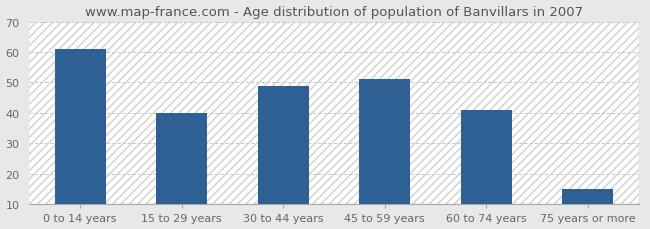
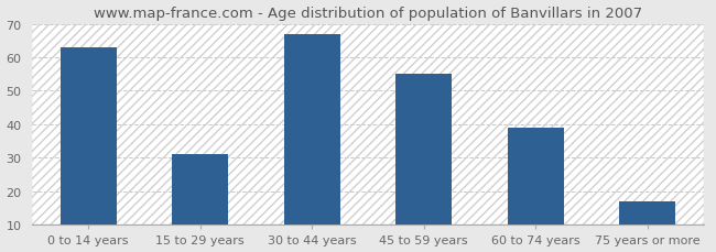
0 to 14 years: 61 -> 63
15 to 29 years: 40 -> 31
30 to 44 years: 49 -> 67
45 to 59 years: 51 -> 55
60 to 74 years: 41 -> 39
75 years or more: 15 -> 17
